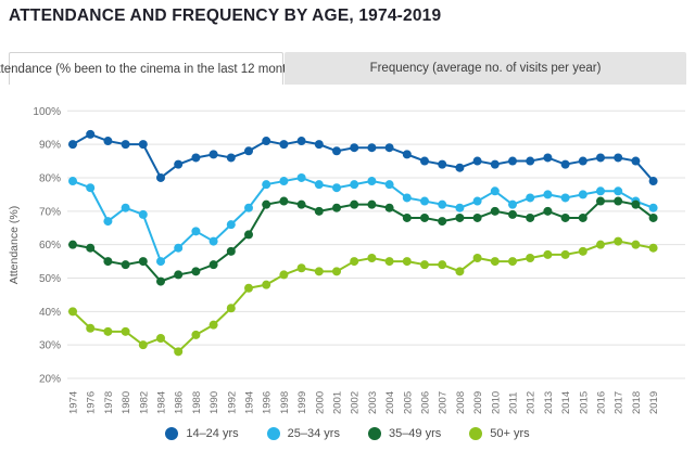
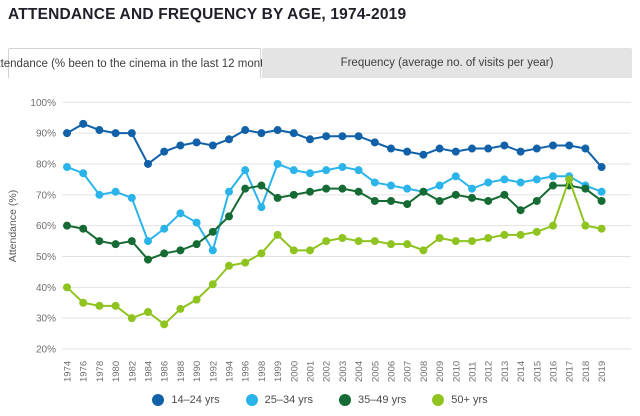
25–34 yrs/1978: 67% -> 70%
25–34 yrs/1992: 66% -> 52%
25–34 yrs/1998: 79% -> 66%
35–49 yrs/1999: 72% -> 69%
50+ yrs/1999: 53% -> 57%
35–49 yrs/2008: 68% -> 71%
35–49 yrs/2014: 68% -> 65%
50+ yrs/2017: 61% -> 75%
